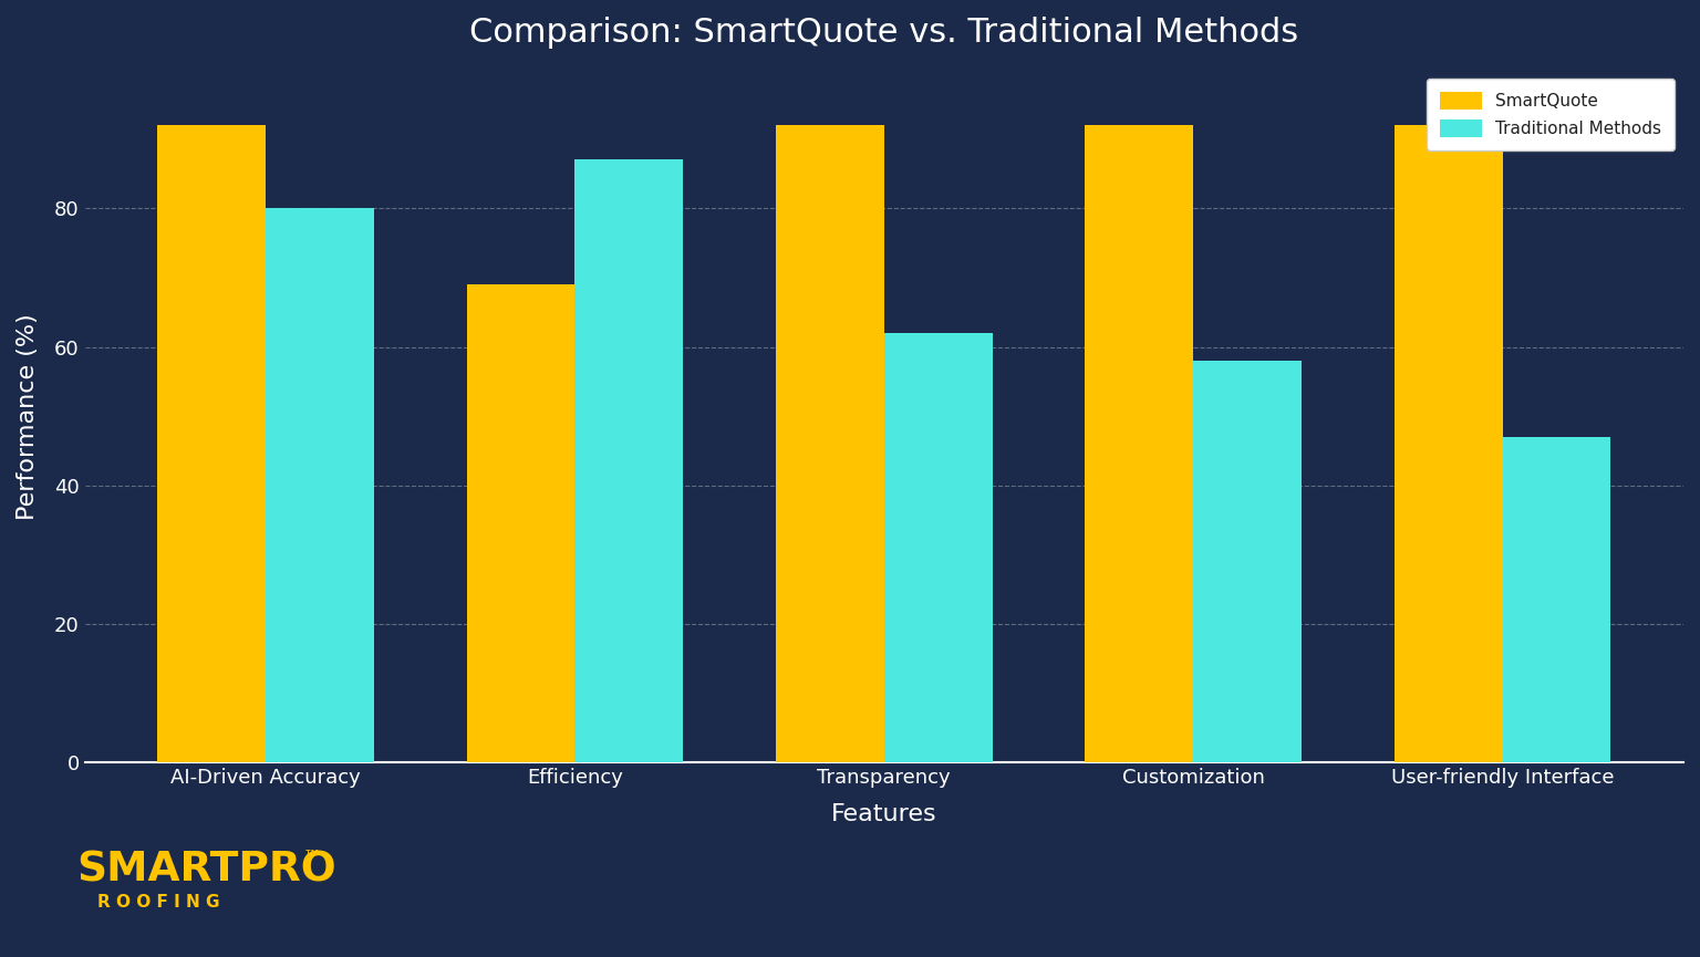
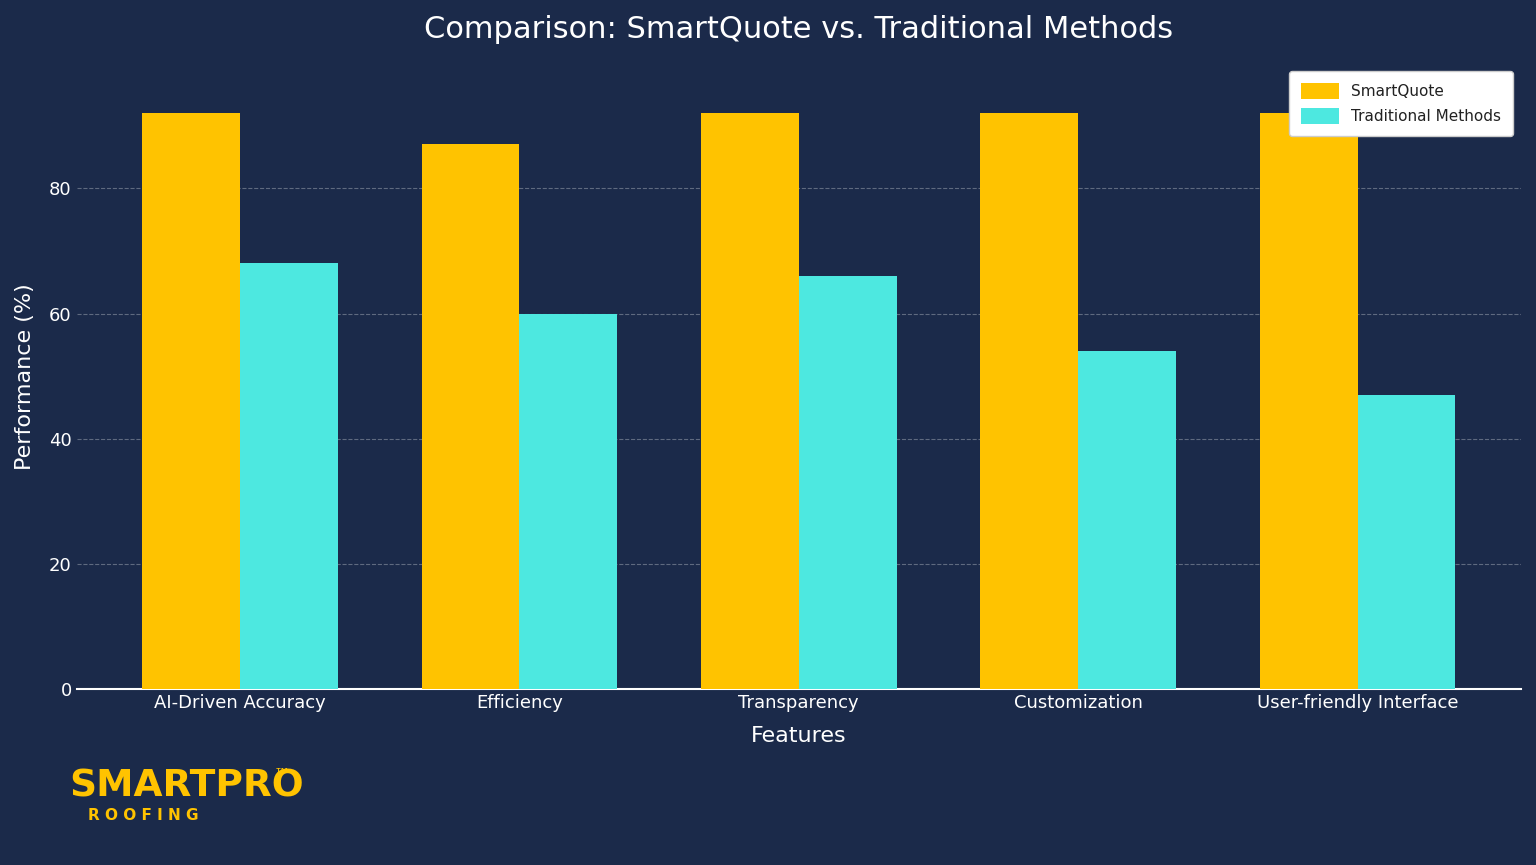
Traditional Methods/AI-Driven Accuracy: 80 -> 68
SmartQuote/Efficiency: 69 -> 87
Traditional Methods/Efficiency: 87 -> 60
Traditional Methods/Transparency: 62 -> 66
Traditional Methods/Customization: 58 -> 54
